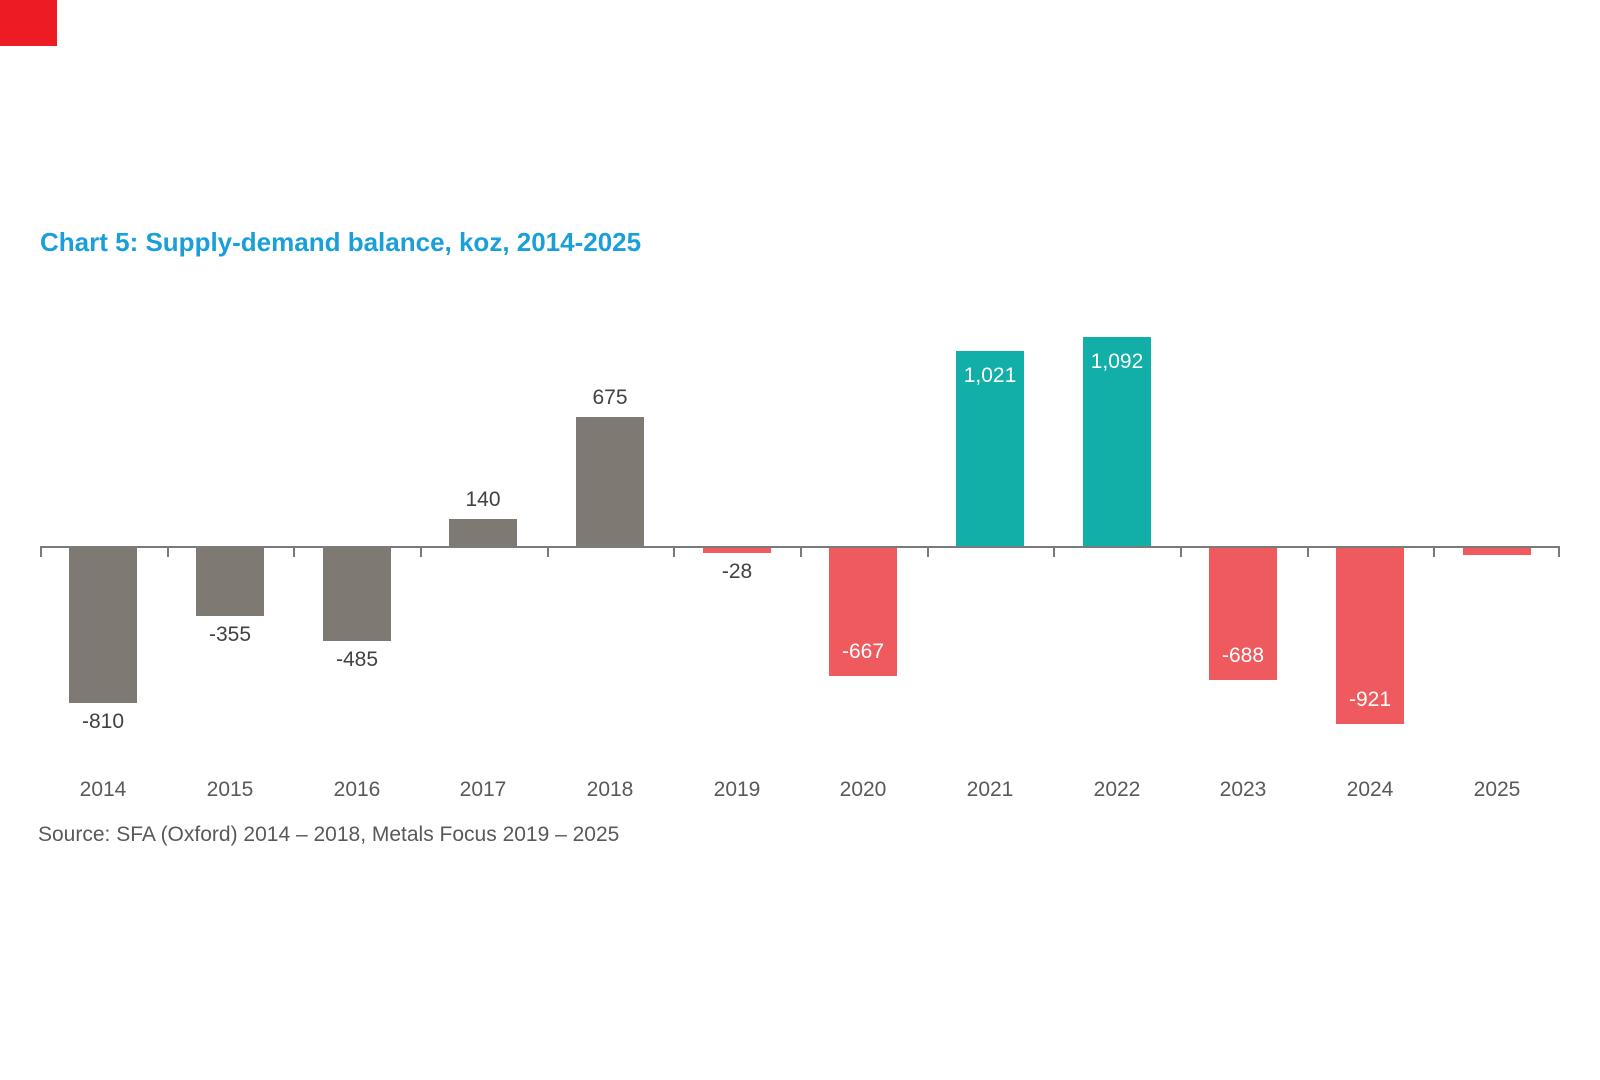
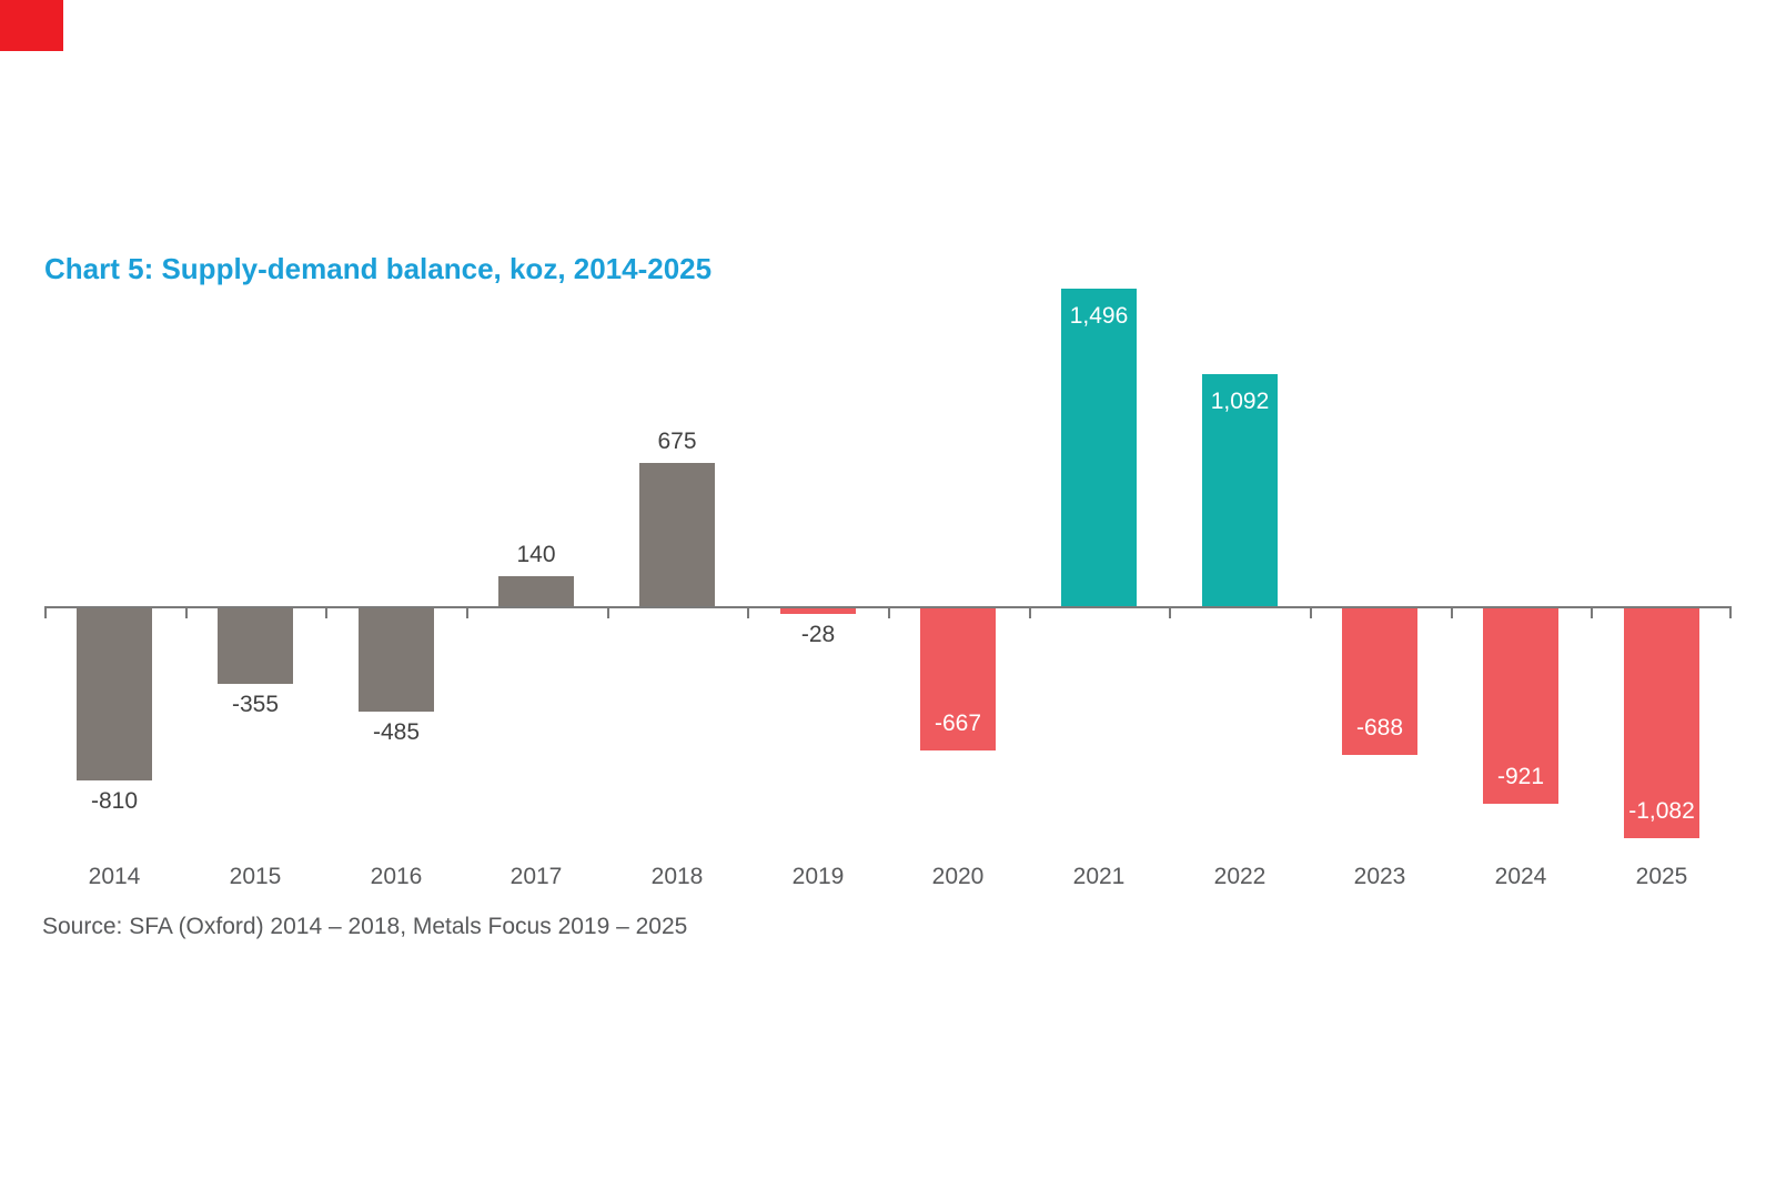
2021: 1,021 -> 1,496
2025: -35 -> -1,082
